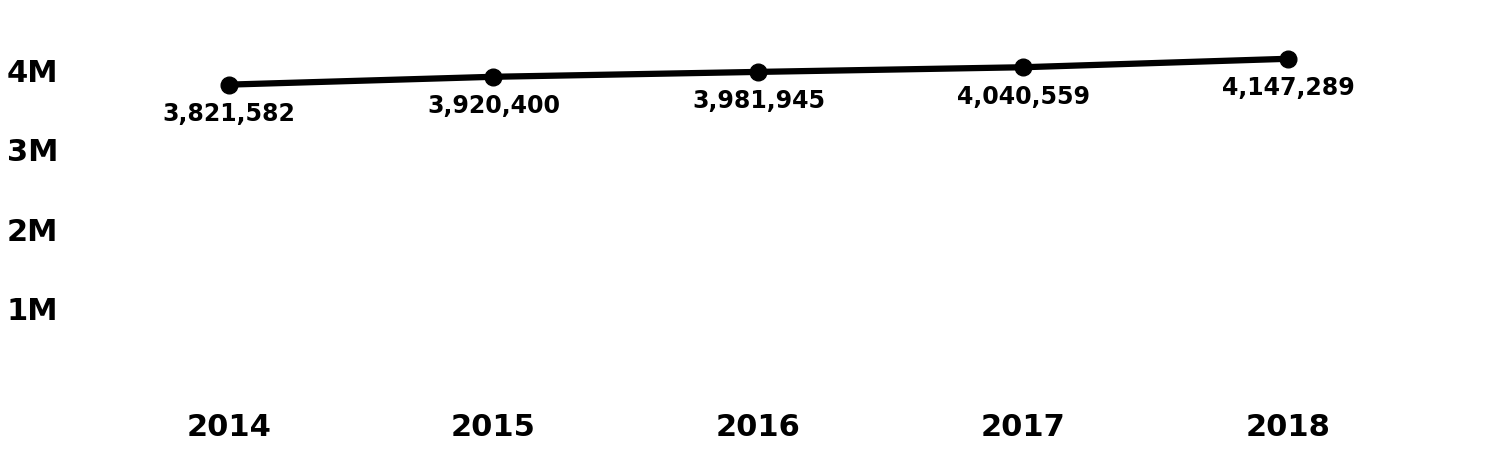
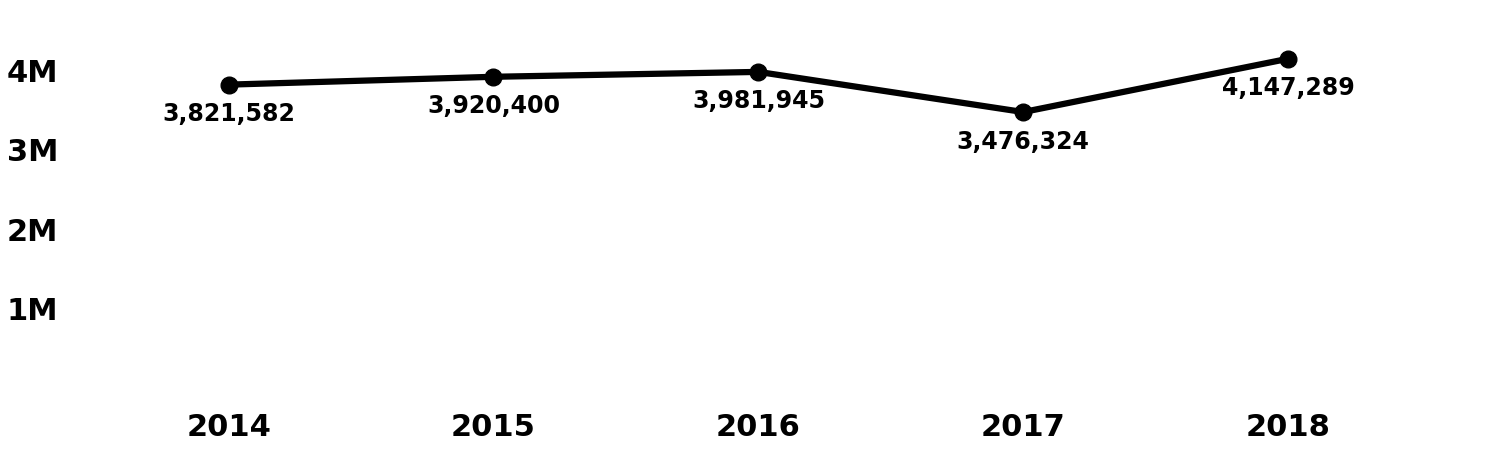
2017: 4,040,559 -> 3,476,324
